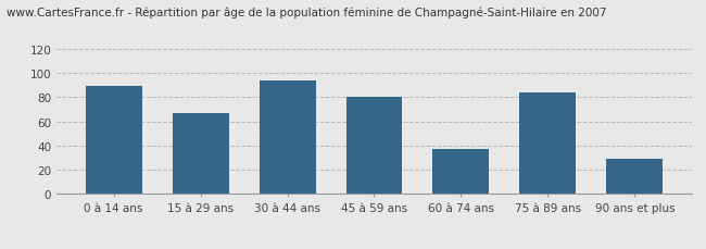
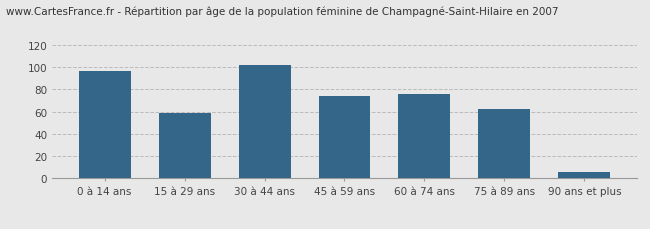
0 à 14 ans: 89 -> 97
15 à 29 ans: 67 -> 59
30 à 44 ans: 94 -> 102
45 à 59 ans: 80 -> 74
60 à 74 ans: 37 -> 76
75 à 89 ans: 84 -> 62
90 ans et plus: 29 -> 6
